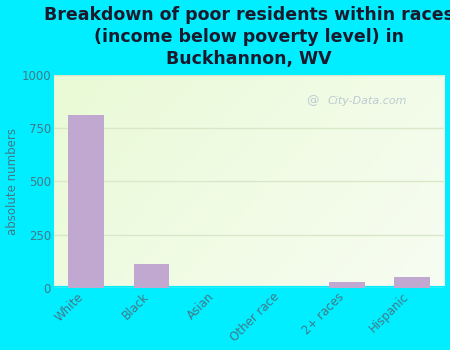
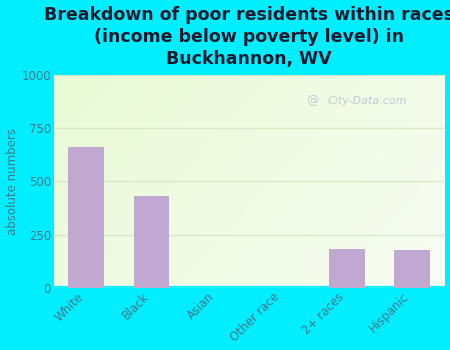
White: 810 -> 660
Black: 110 -> 430
2+ races: 25 -> 180
Hispanic: 50 -> 175
